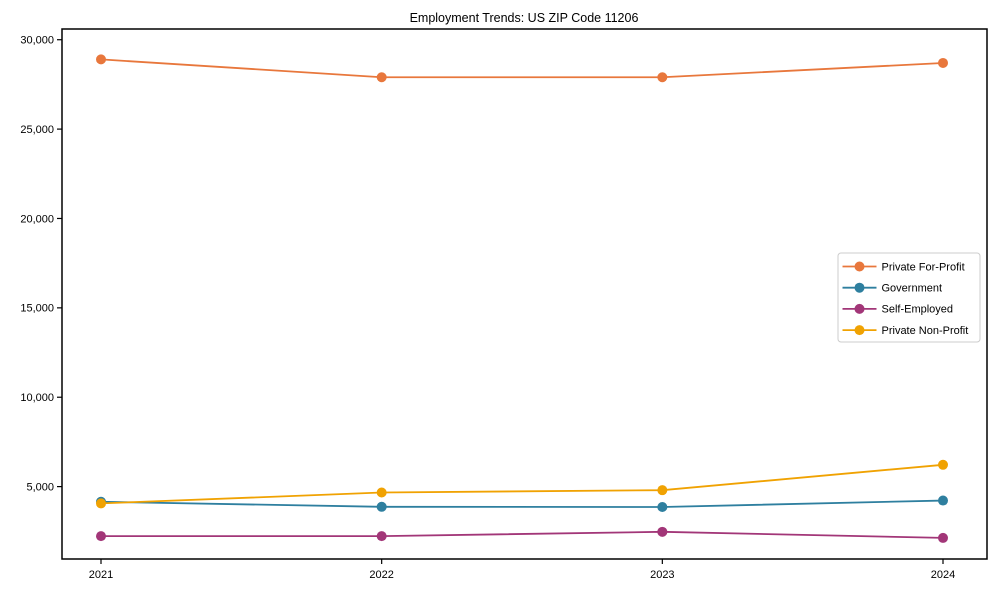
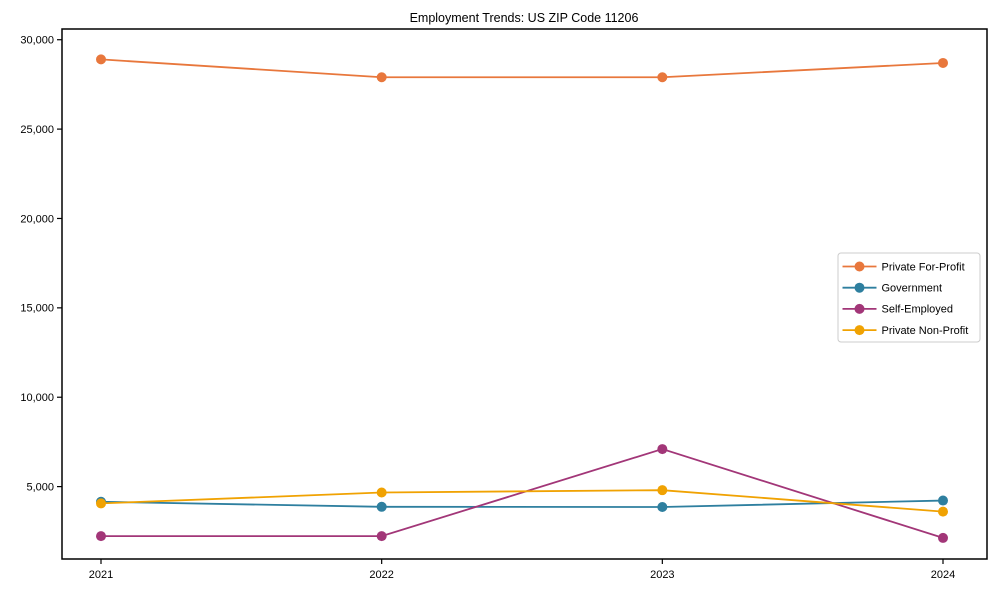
Self-Employed/2023: 2500 -> 7100
Private Non-Profit/2024: 6200 -> 3600
